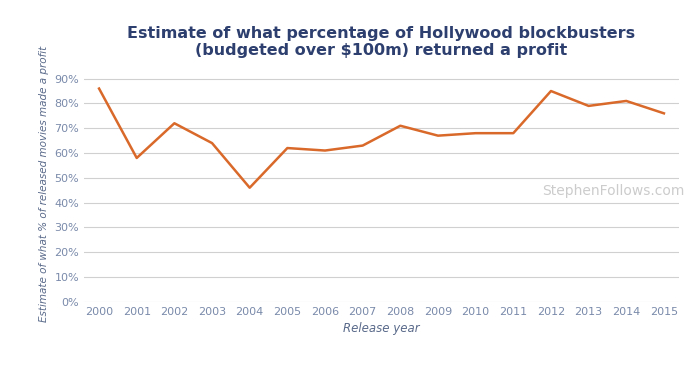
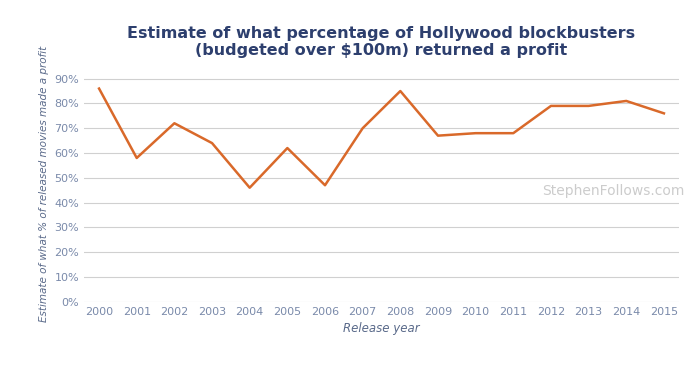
2006: 61% -> 47%
2007: 63% -> 70%
2008: 71% -> 85%
2012: 85% -> 79%
